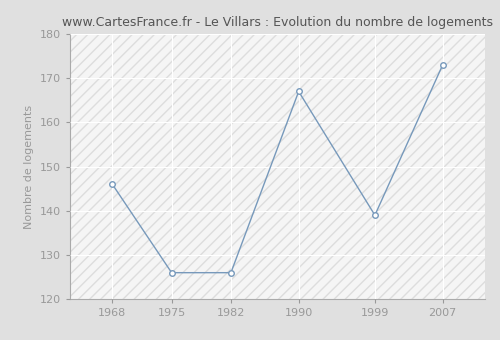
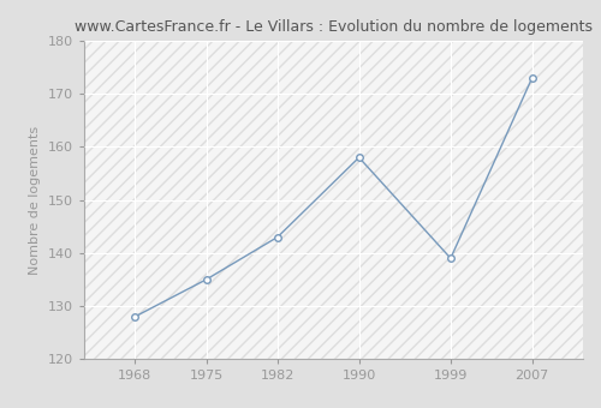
1968: 146 -> 128
1975: 126 -> 135
1982: 126 -> 143
1990: 167 -> 158
